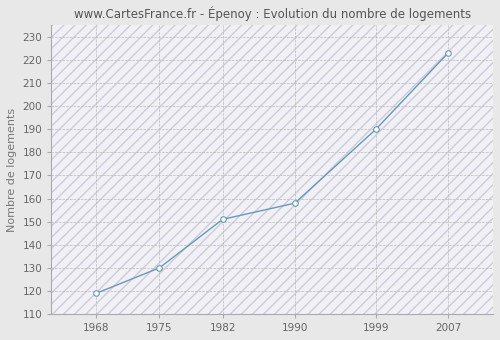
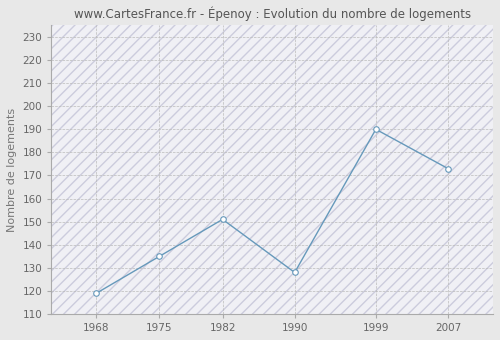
1975: 130 -> 135
1990: 158 -> 128
2007: 223 -> 173
